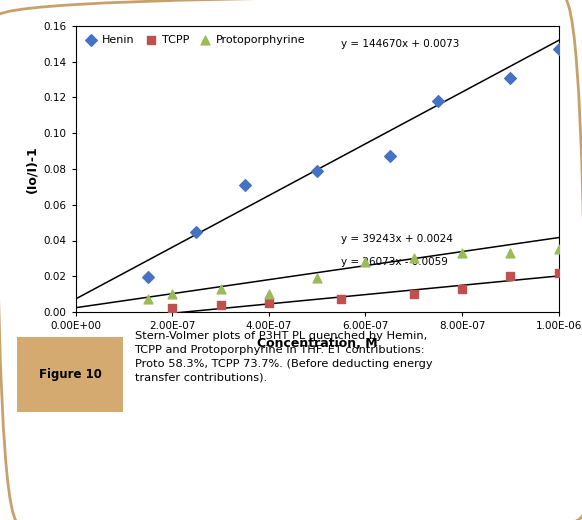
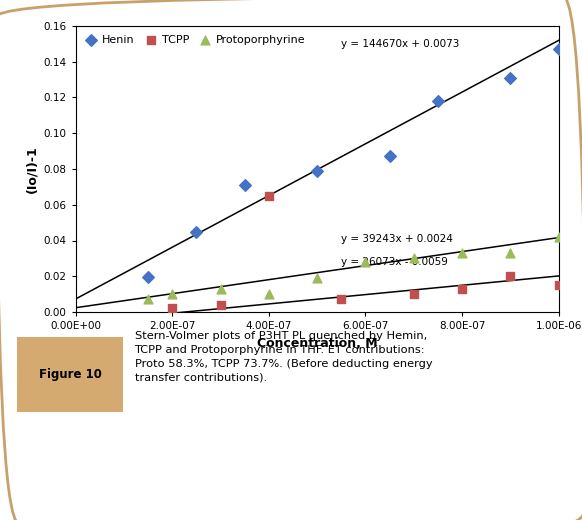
TCPP/4.00E-07: 0.005 -> 0.065
TCPP/1.00E-06: 0.022 -> 0.015
Protoporphyrine/1.00E-06: 0.035 -> 0.042
